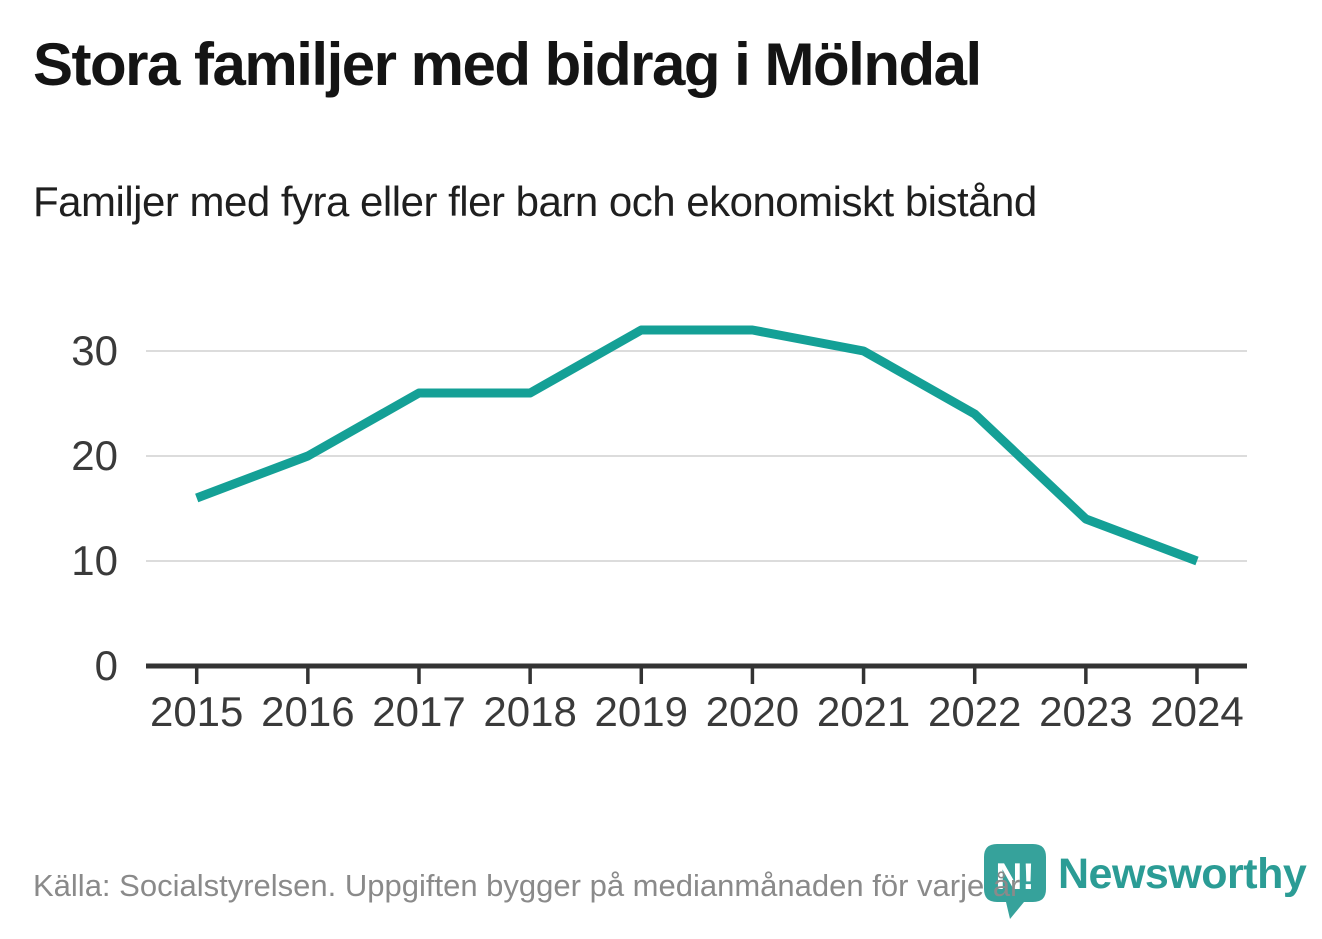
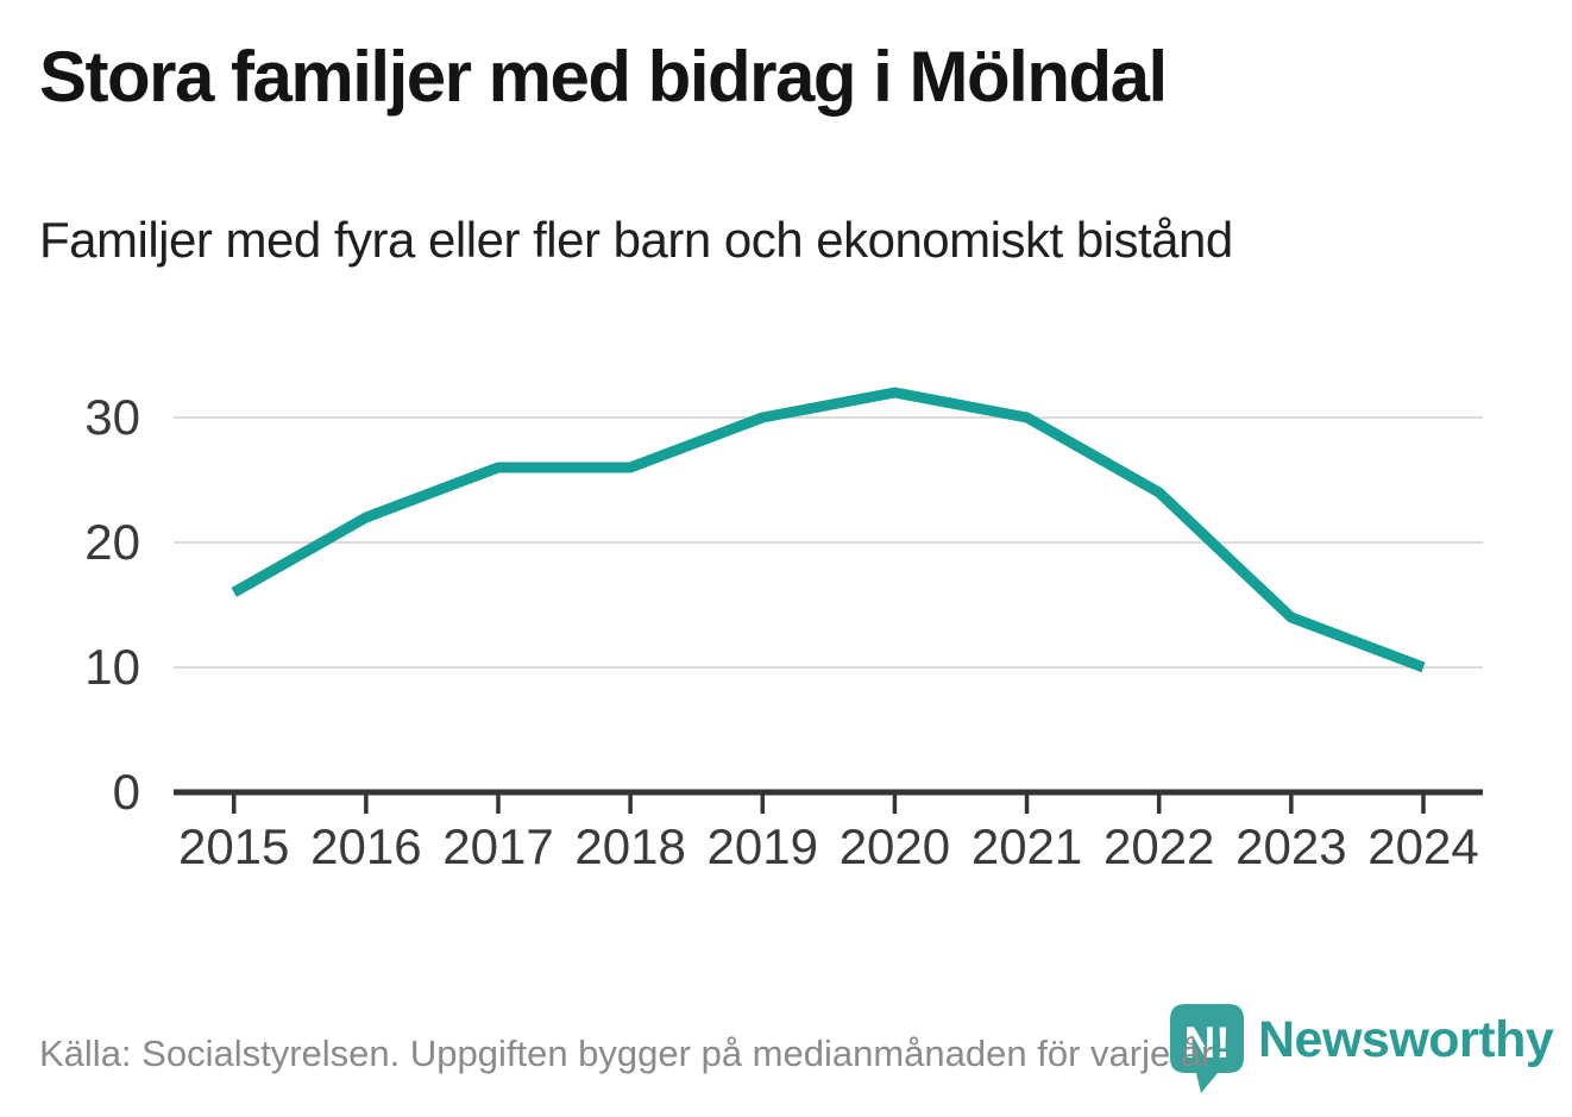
2016: 20 -> 22
2019: 32 -> 30
